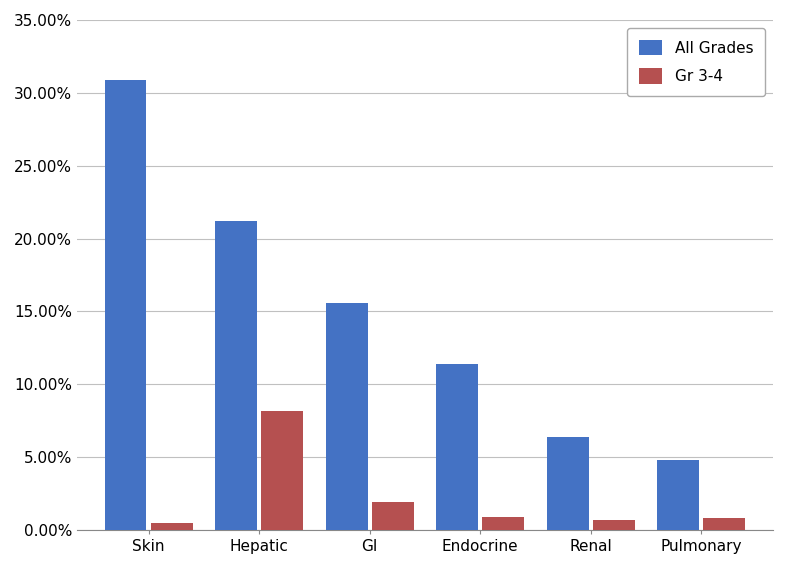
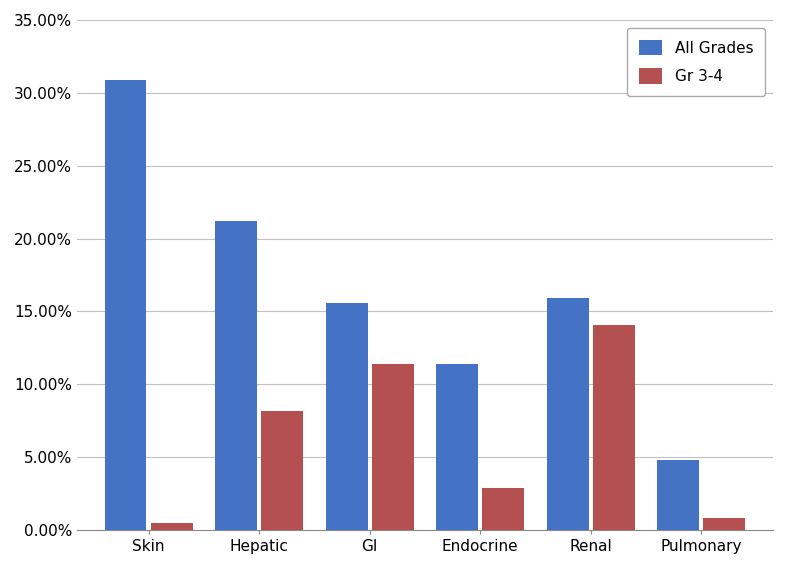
Gr 3-4/GI: 1.9% -> 11.4%
Gr 3-4/Endocrine: 0.9% -> 2.9%
All Grades/Renal: 6.4% -> 15.9%
Gr 3-4/Renal: 0.7% -> 14.1%
